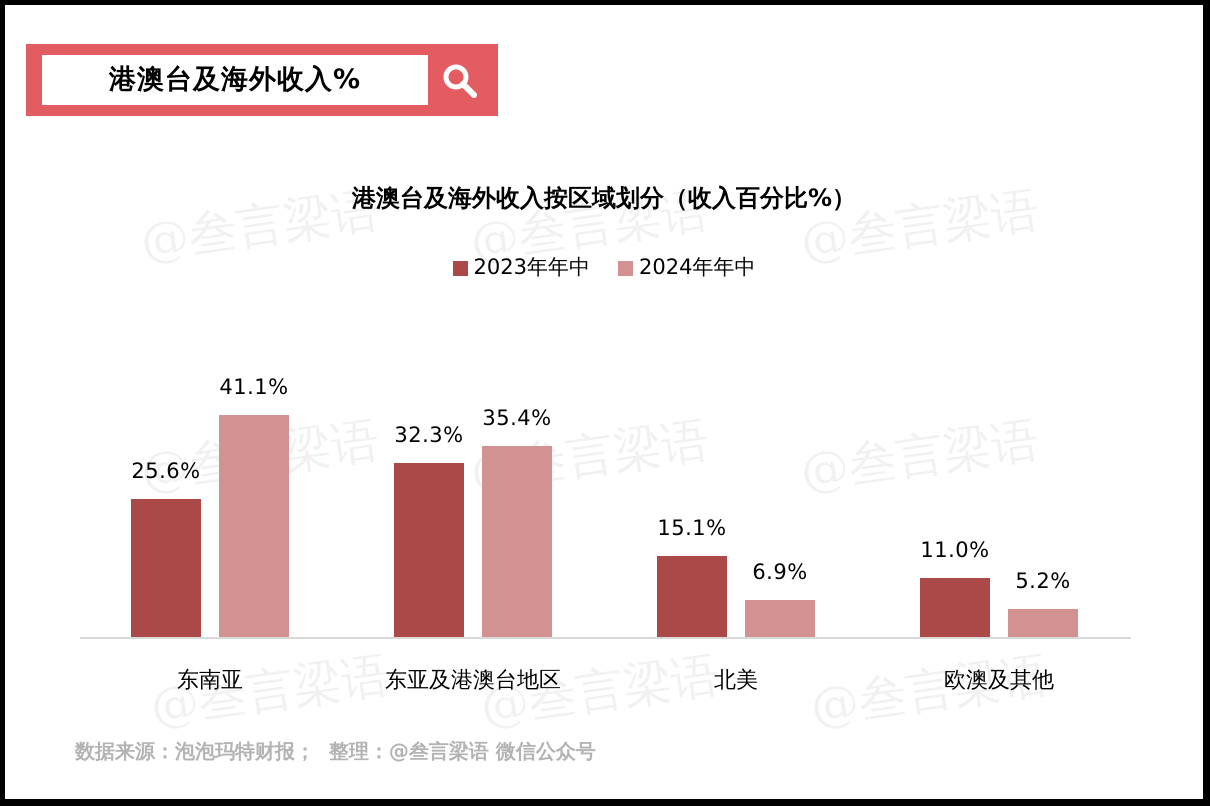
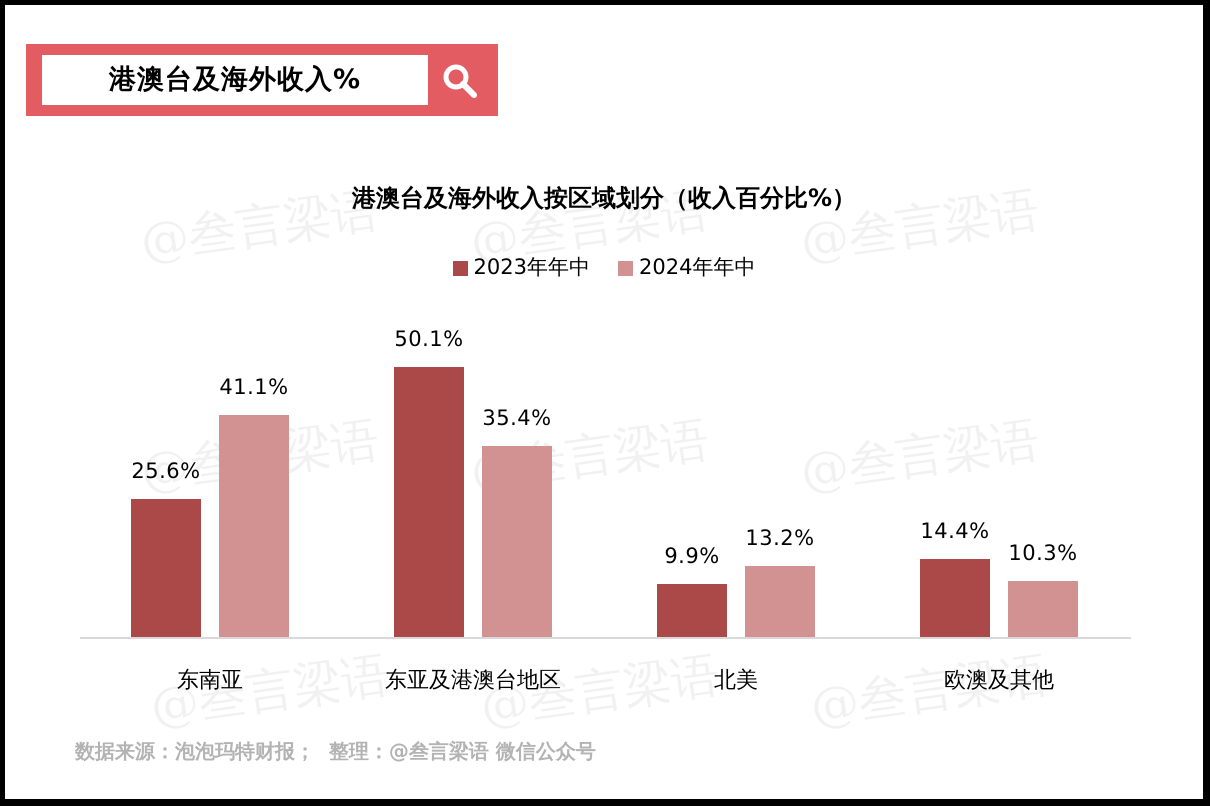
2023年年中/东亚及港澳台地区: 32.3% -> 50.1%
2023年年中/北美: 15.1% -> 9.9%
2024年年中/北美: 6.9% -> 13.2%
2023年年中/欧澳及其他: 11.0% -> 14.4%
2024年年中/欧澳及其他: 5.2% -> 10.3%
